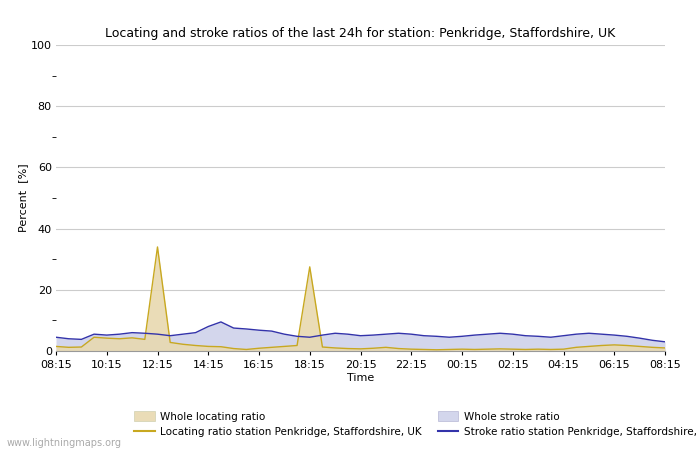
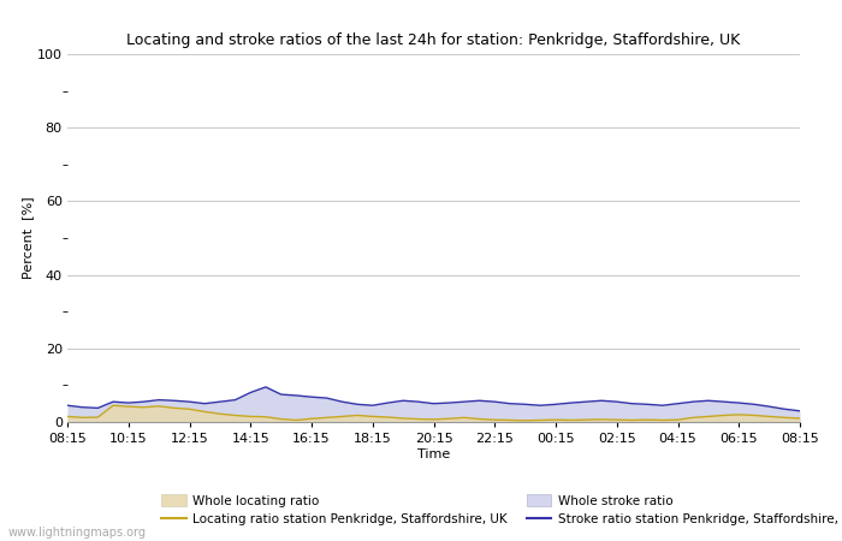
Locating ratio station Penkridge, Staffordshire, UK/12:15: 34.0 -> 3.5
Locating ratio station Penkridge, Staffordshire, UK/18:15: 27.5 -> 1.5
